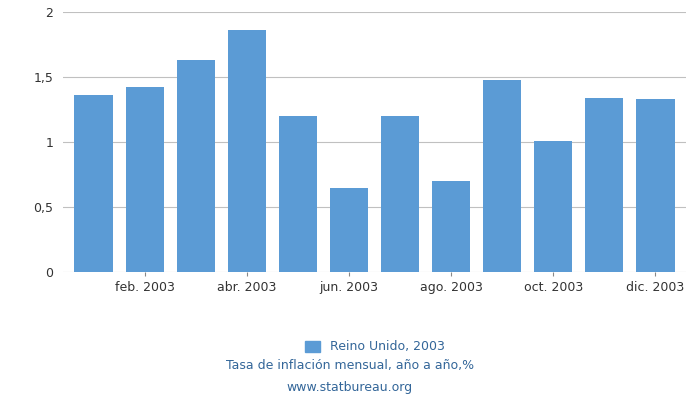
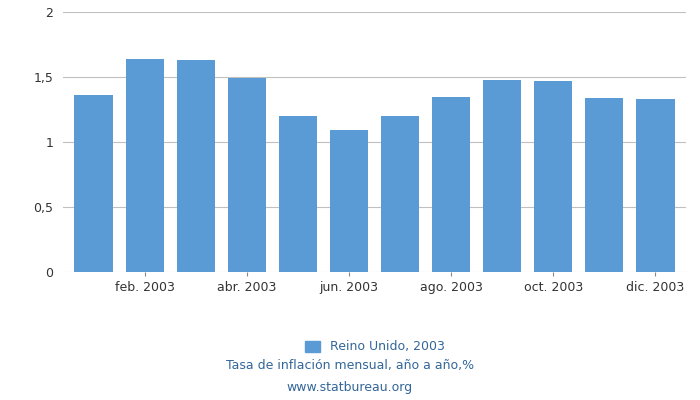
feb. 2003: 1,42 -> 1,64
abr. 2003: 1,86 -> 1,49
jun. 2003: 0,65 -> 1,09
ago. 2003: 0,70 -> 1,35
oct. 2003: 1,01 -> 1,47
